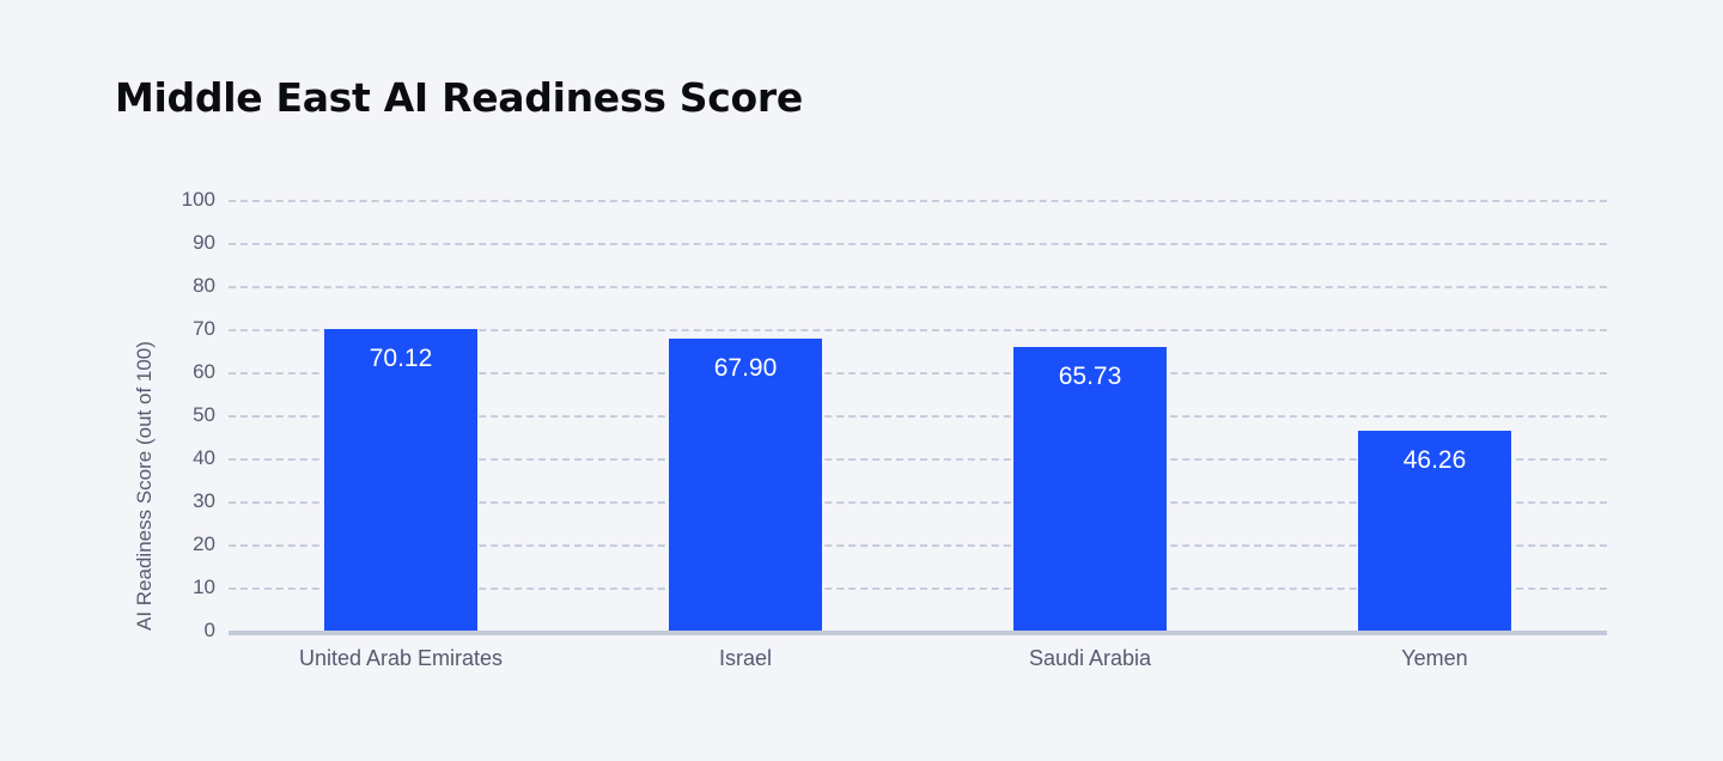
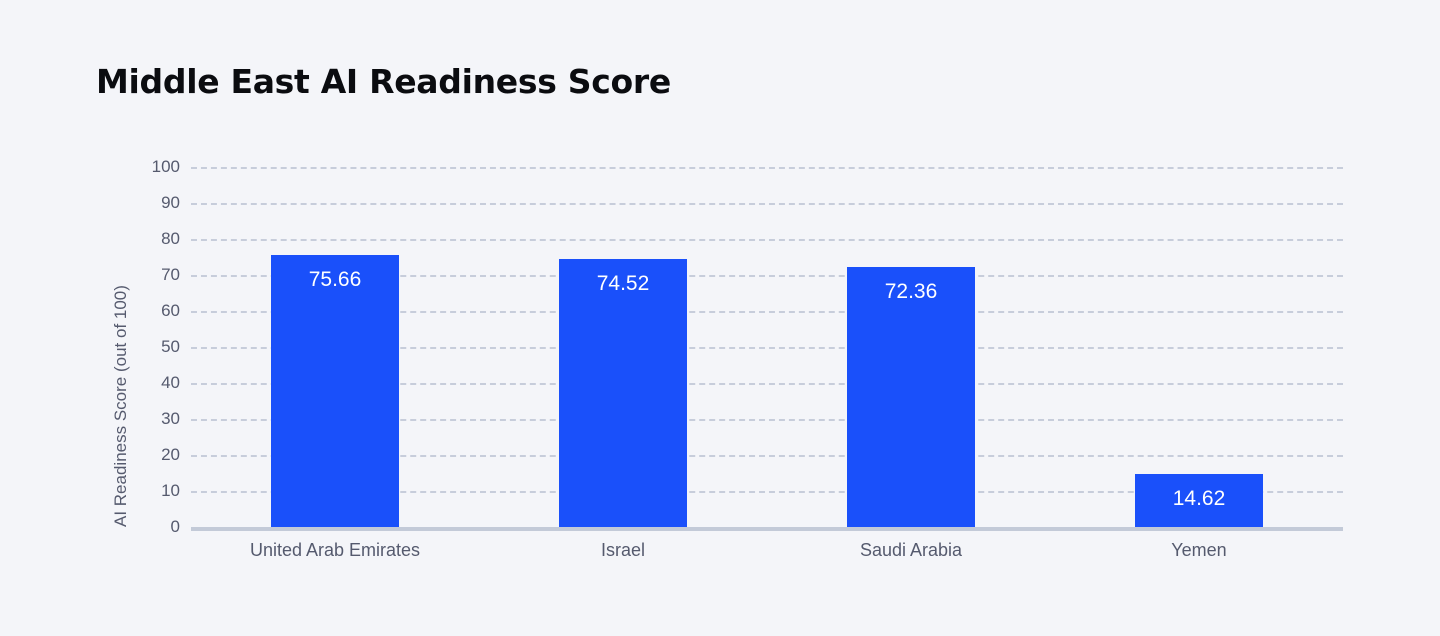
United Arab Emirates: 70.12 -> 75.66
Israel: 67.90 -> 74.52
Saudi Arabia: 65.73 -> 72.36
Yemen: 46.26 -> 14.62
